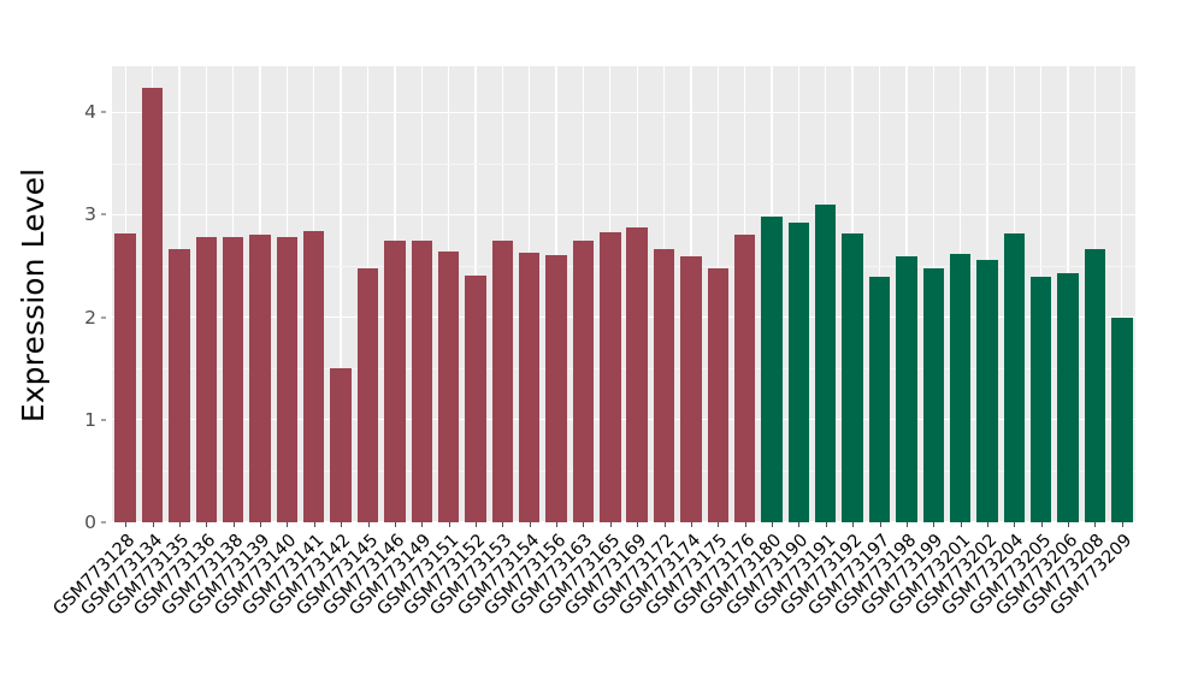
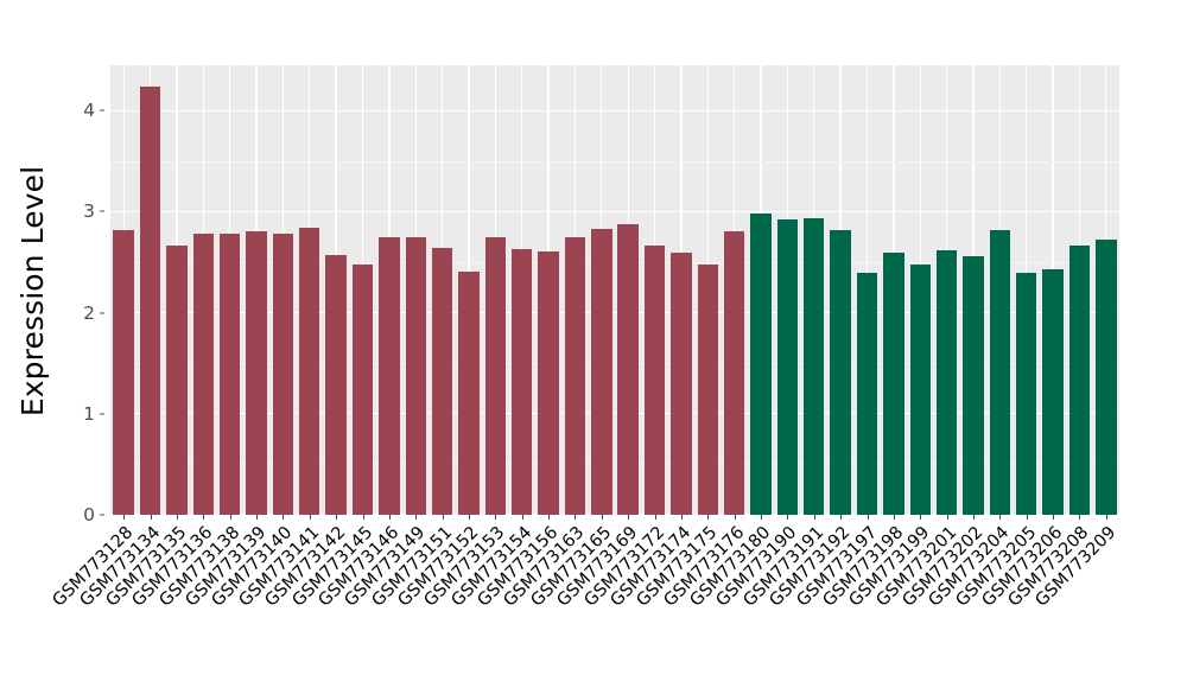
GSM773142: 1.5 -> 2.6
GSM773191: 3.1 -> 2.9
GSM773209: 2.0 -> 2.7
